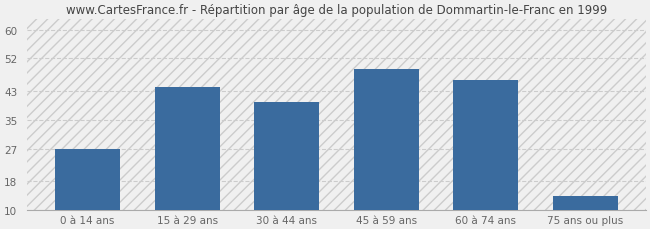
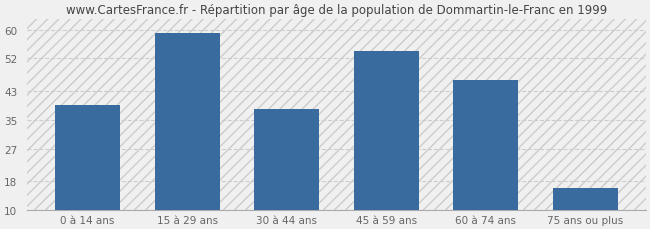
0 à 14 ans: 27 -> 39
15 à 29 ans: 44 -> 59
30 à 44 ans: 40 -> 38
45 à 59 ans: 49 -> 54
75 ans ou plus: 14 -> 16
